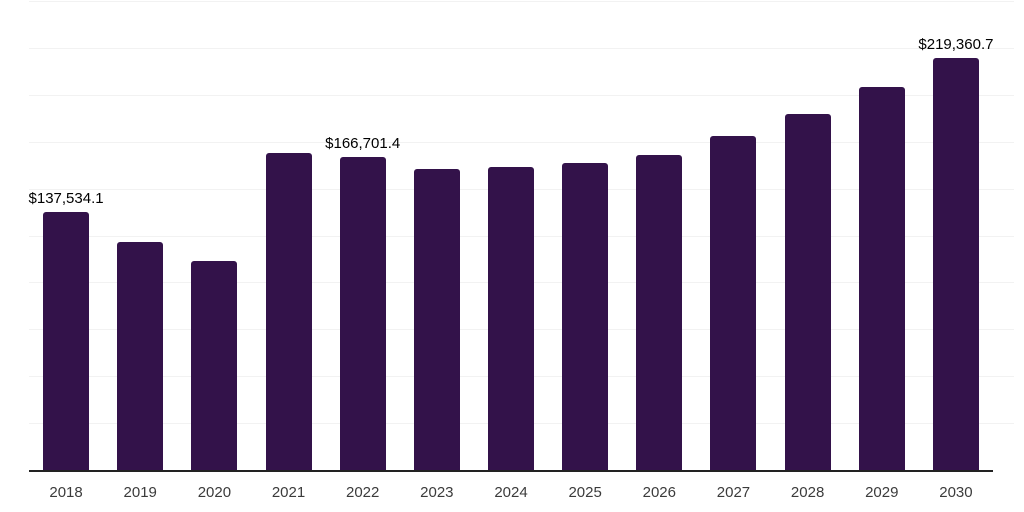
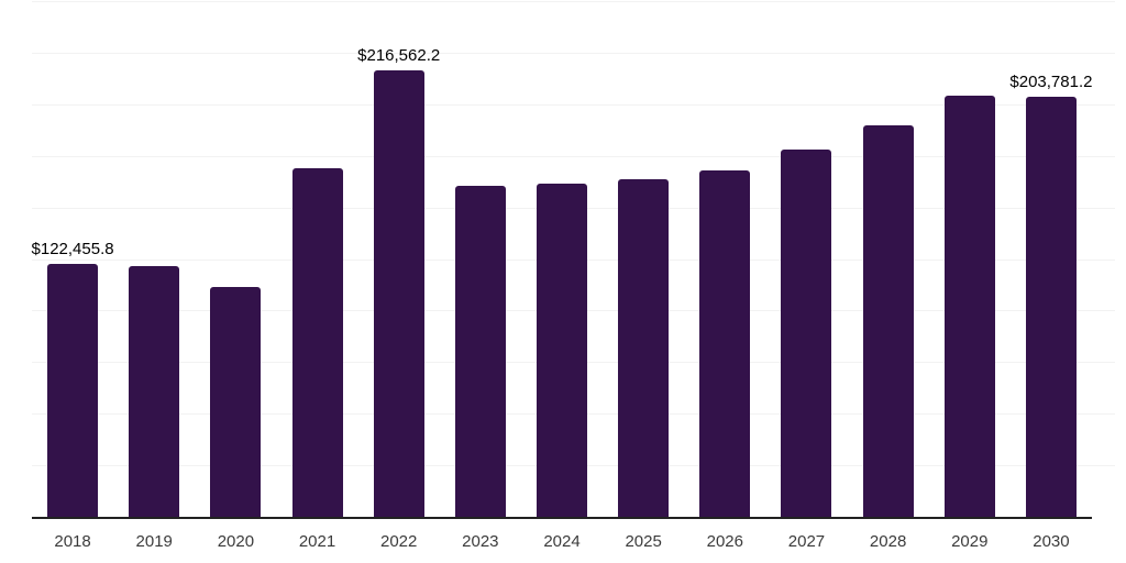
2018: $137,534.1 -> $122,455.8
2022: $166,701.4 -> $216,562.2
2030: $219,360.7 -> $203,781.2
